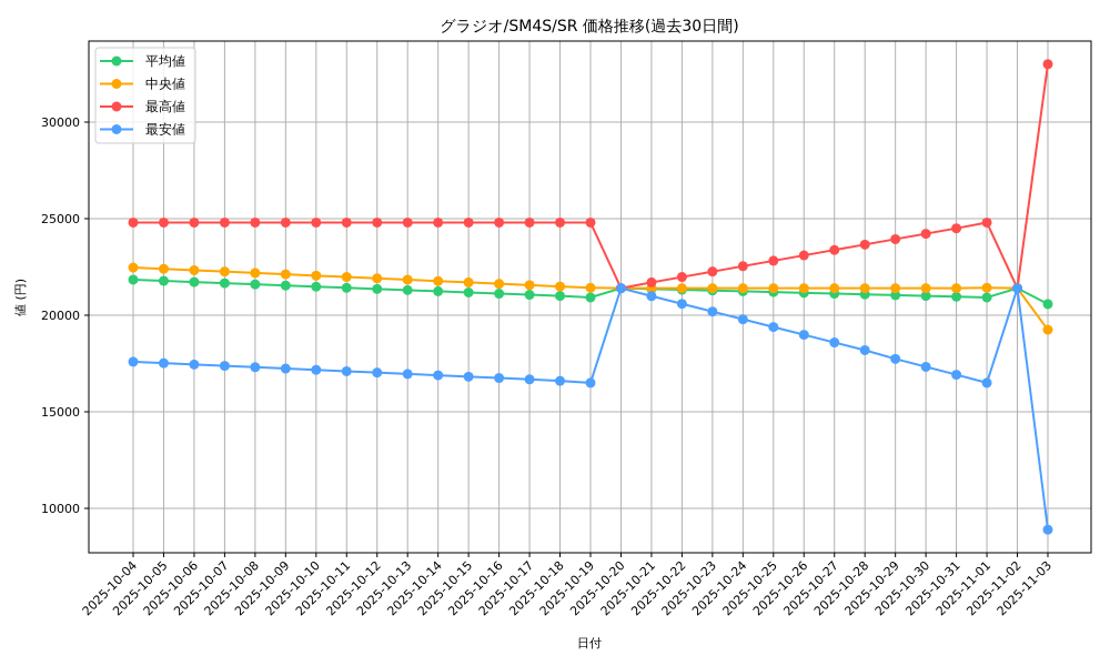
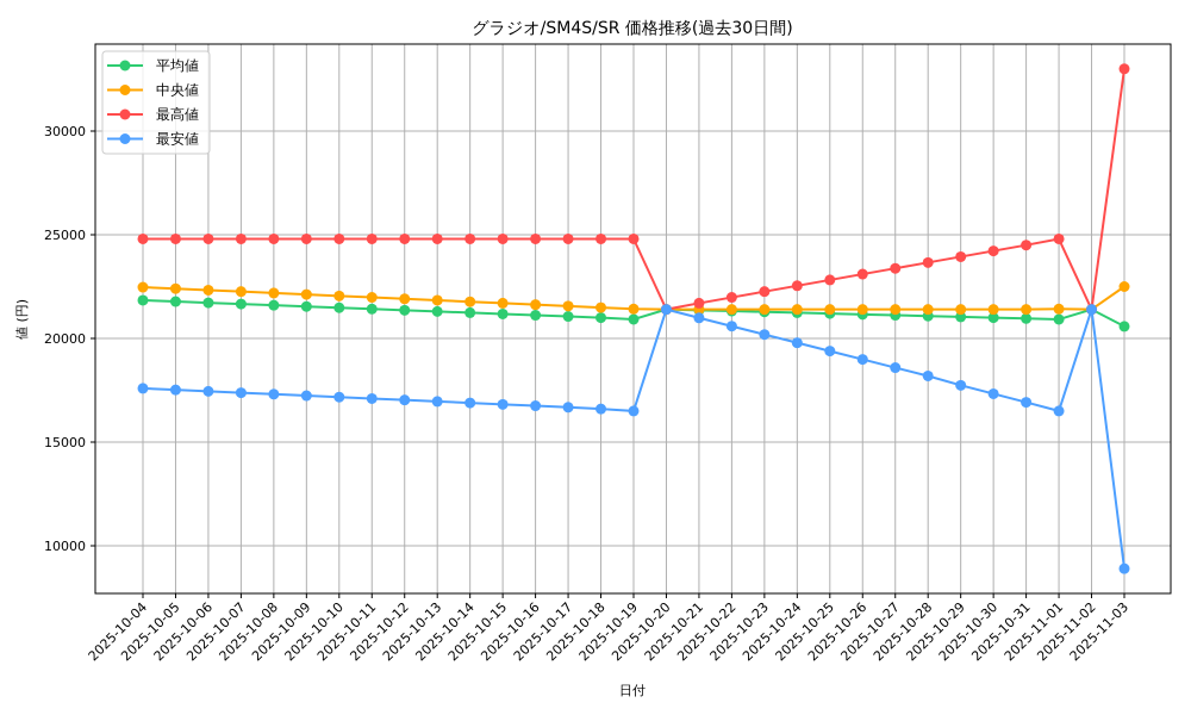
中央値/2025-11-03: 19200 -> 22500
